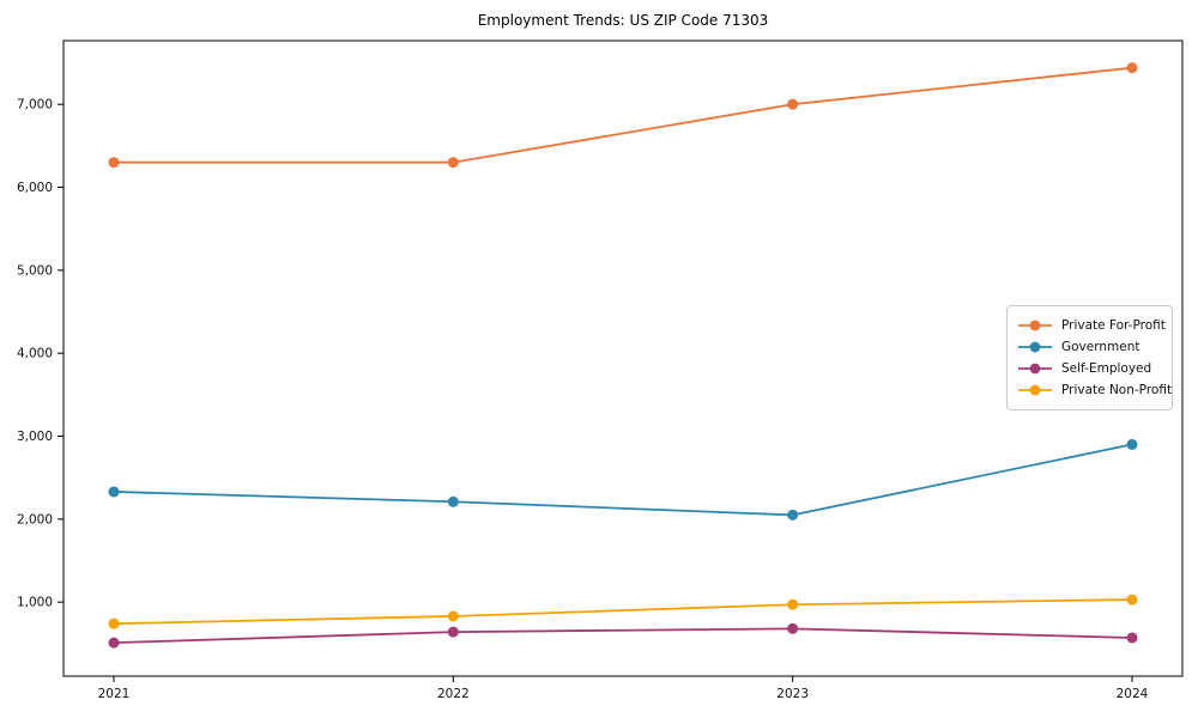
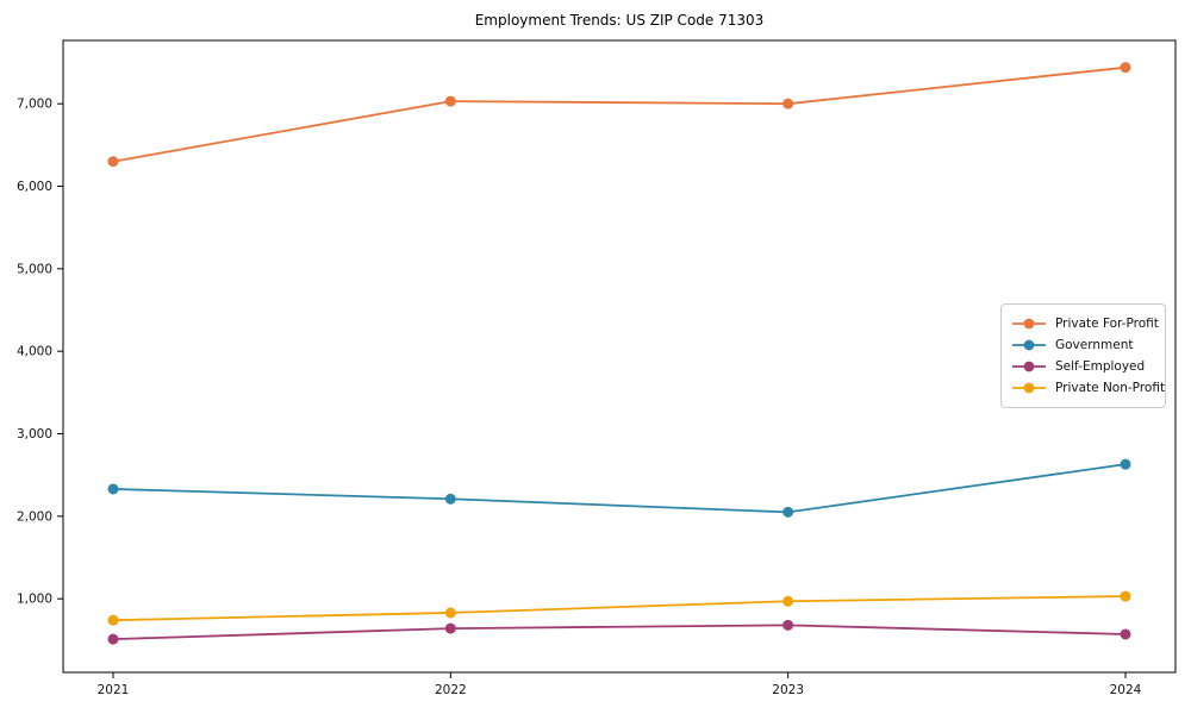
Private For-Profit/2022: 6300 -> 7000
Government/2024: 2900 -> 2600
